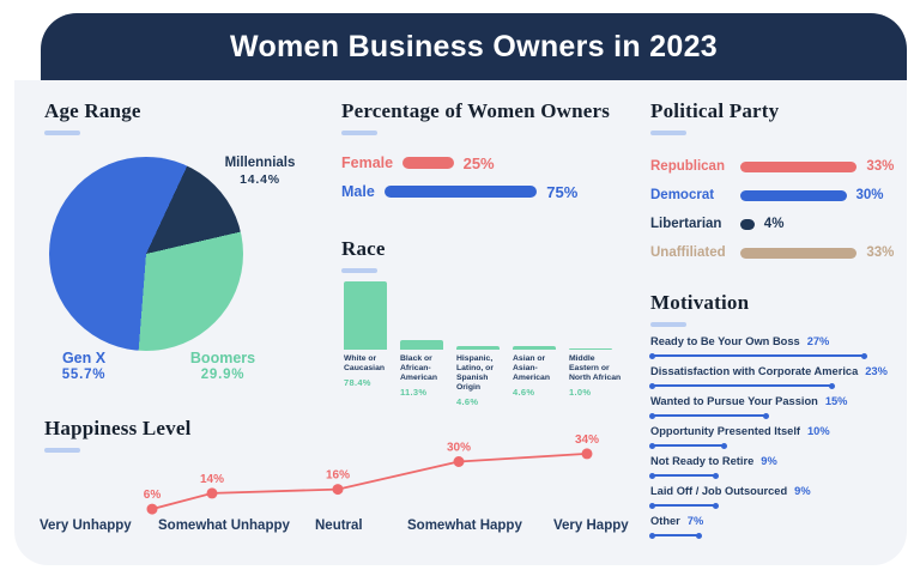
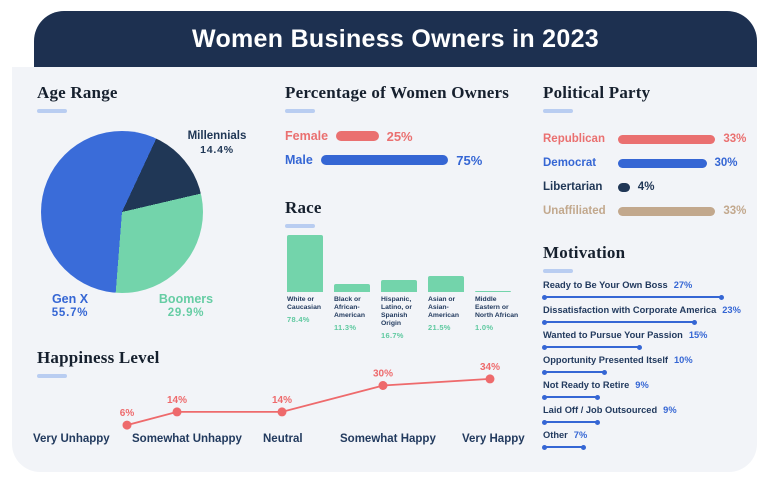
Race/Hispanic, Latino, or Spanish Origin: 4.6% -> 16.7%
Race/Asian or Asian-American: 4.6% -> 21.5%
Happiness Level/Neutral: 16% -> 14%
